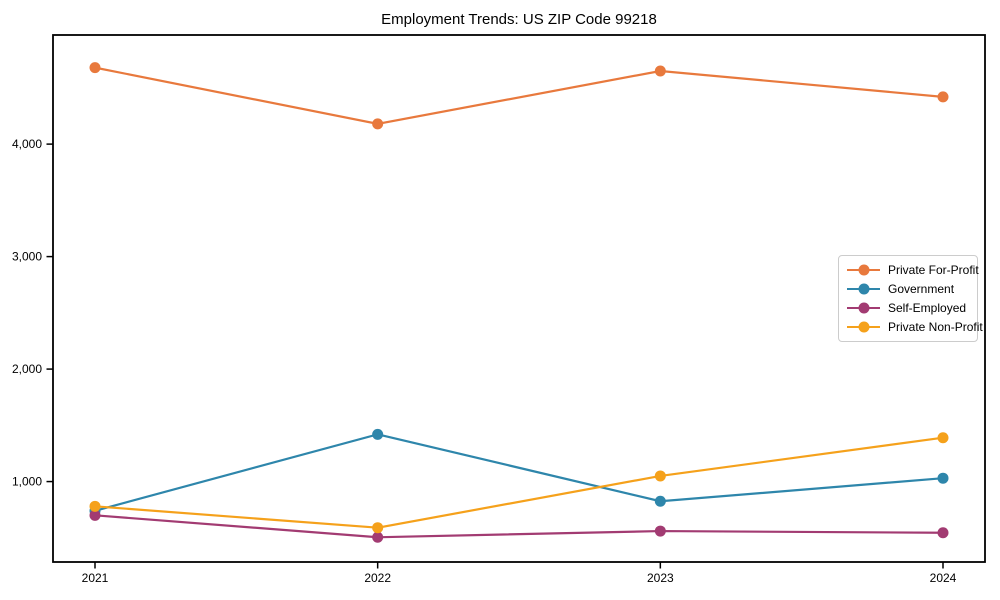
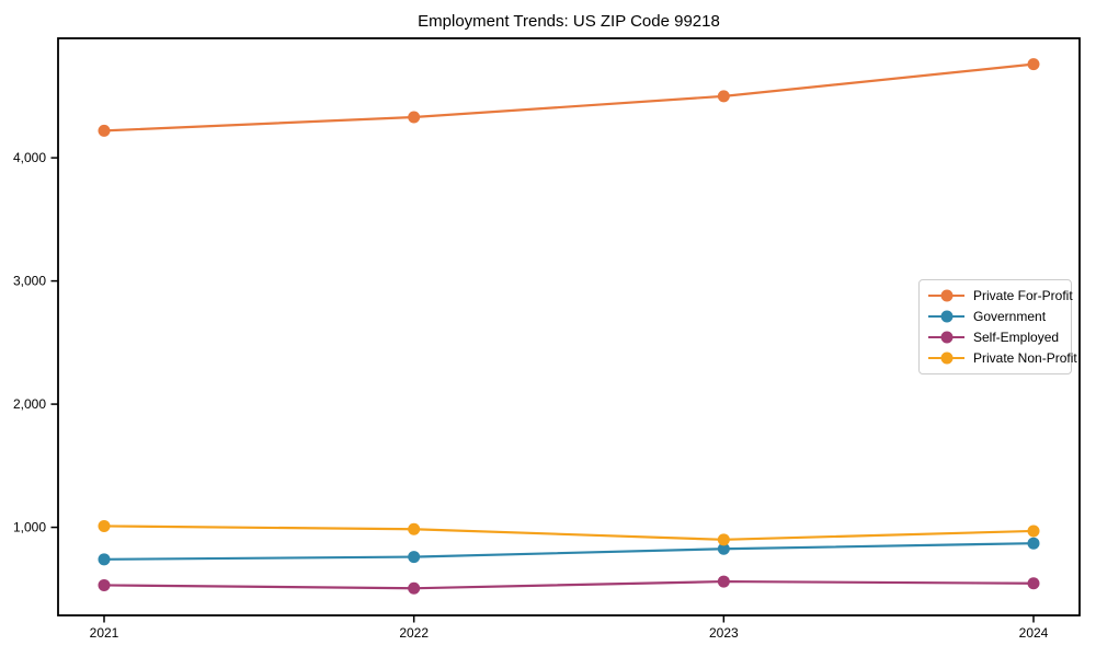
Private For-Profit/2021: 4680 -> 4220
Self-Employed/2021: 700 -> 530
Private Non-Profit/2021: 780 -> 1010
Private For-Profit/2022: 4180 -> 4330
Government/2022: 1420 -> 760
Private Non-Profit/2022: 590 -> 980
Private For-Profit/2023: 4650 -> 4500
Private Non-Profit/2023: 1050 -> 900
Private For-Profit/2024: 4420 -> 4760
Government/2024: 1030 -> 870
Private Non-Profit/2024: 1390 -> 970
